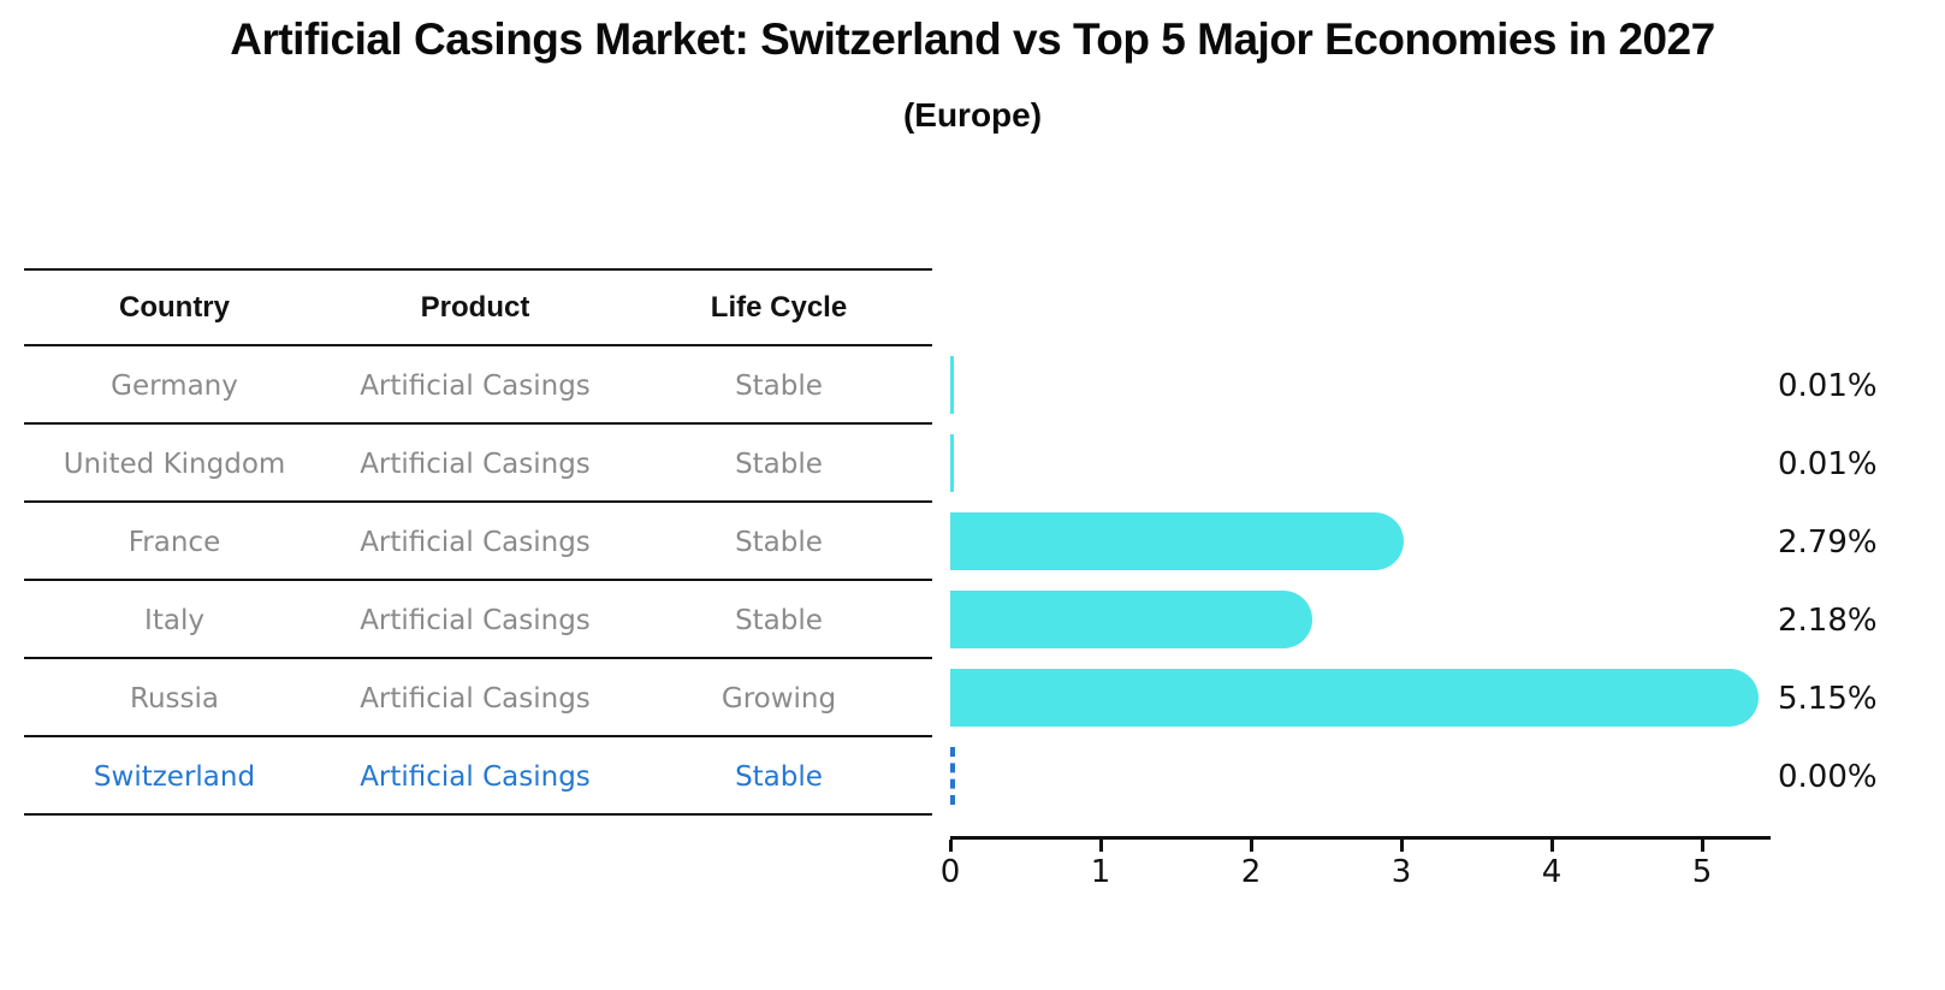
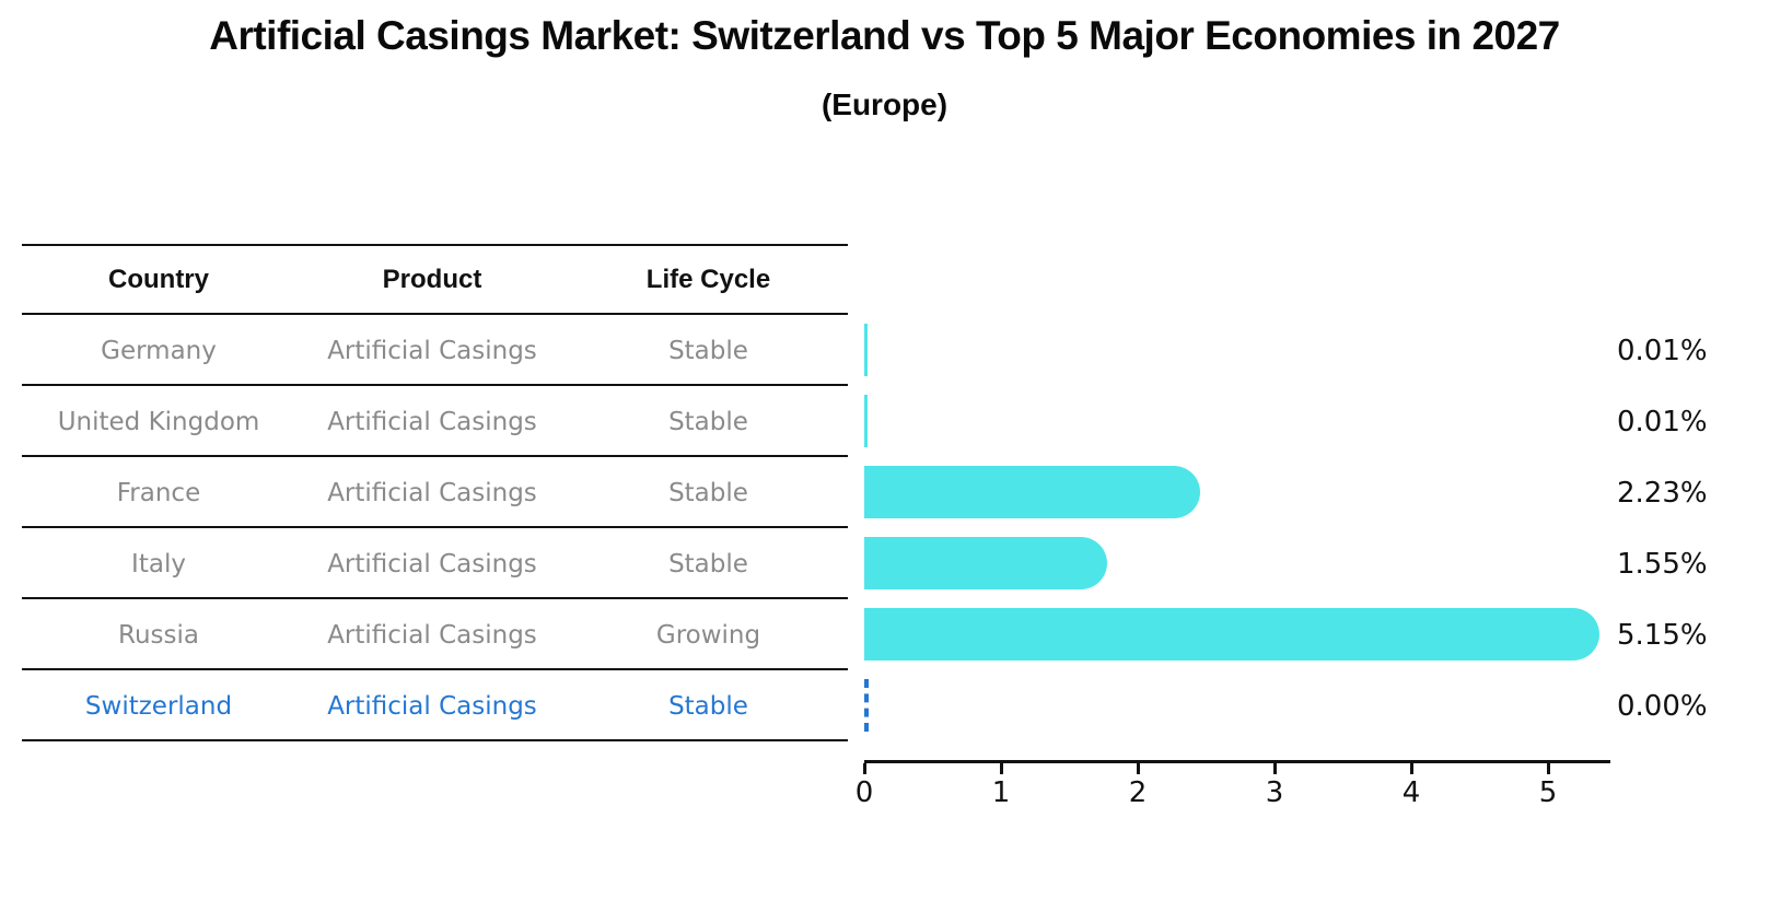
France: 2.79% -> 2.23%
Italy: 2.18% -> 1.55%
